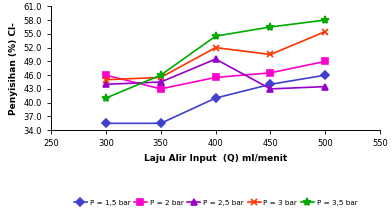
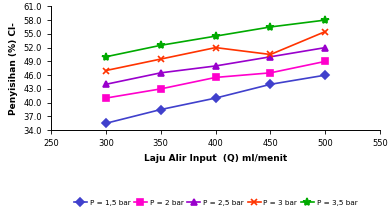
P = 2 bar/300: 46.0 -> 41.0
P = 3 bar/300: 45.0 -> 47.0
P = 3,5 bar/300: 41.0 -> 50.0
P = 1,5 bar/350: 35.5 -> 38.5
P = 2,5 bar/350: 44.5 -> 46.5
P = 3 bar/350: 45.5 -> 49.5
P = 3,5 bar/350: 46.0 -> 52.5
P = 2,5 bar/400: 49.5 -> 48.0
P = 2,5 bar/450: 43.0 -> 50.0
P = 2,5 bar/500: 43.5 -> 52.0
